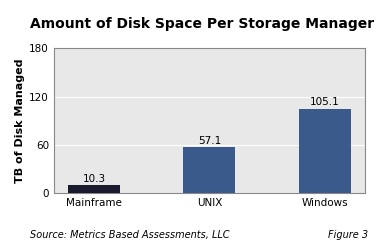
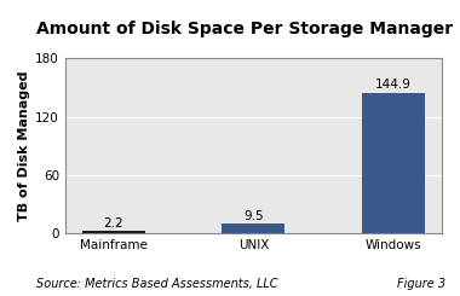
Mainframe: 10.3 -> 2.2
UNIX: 57.1 -> 9.5
Windows: 105.1 -> 144.9
